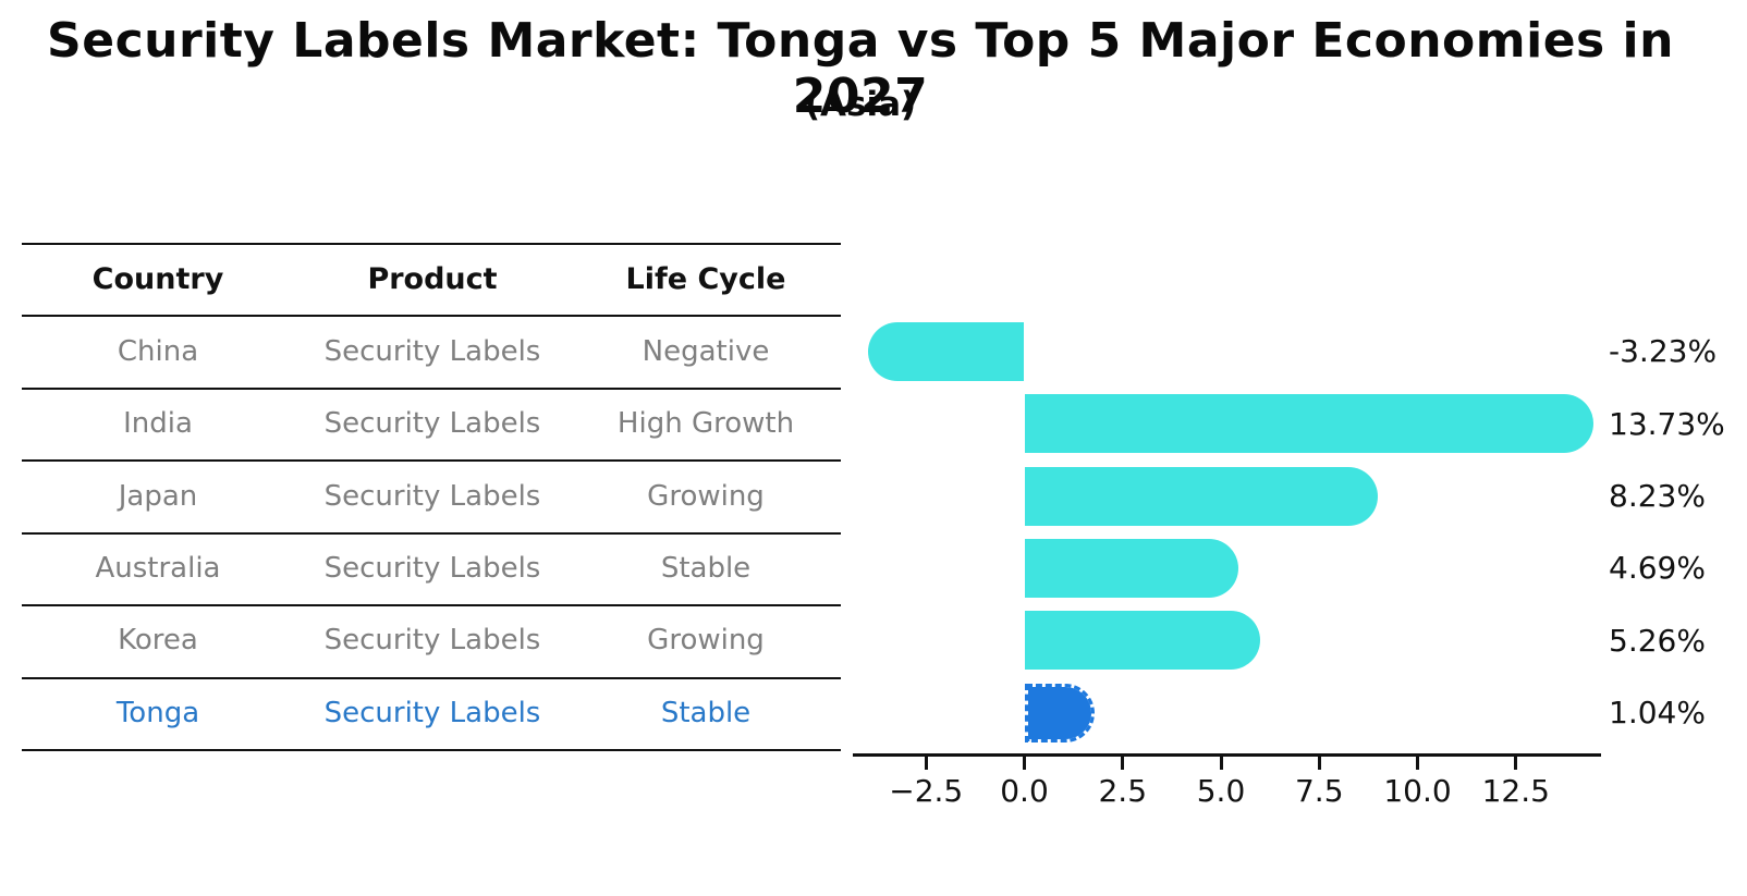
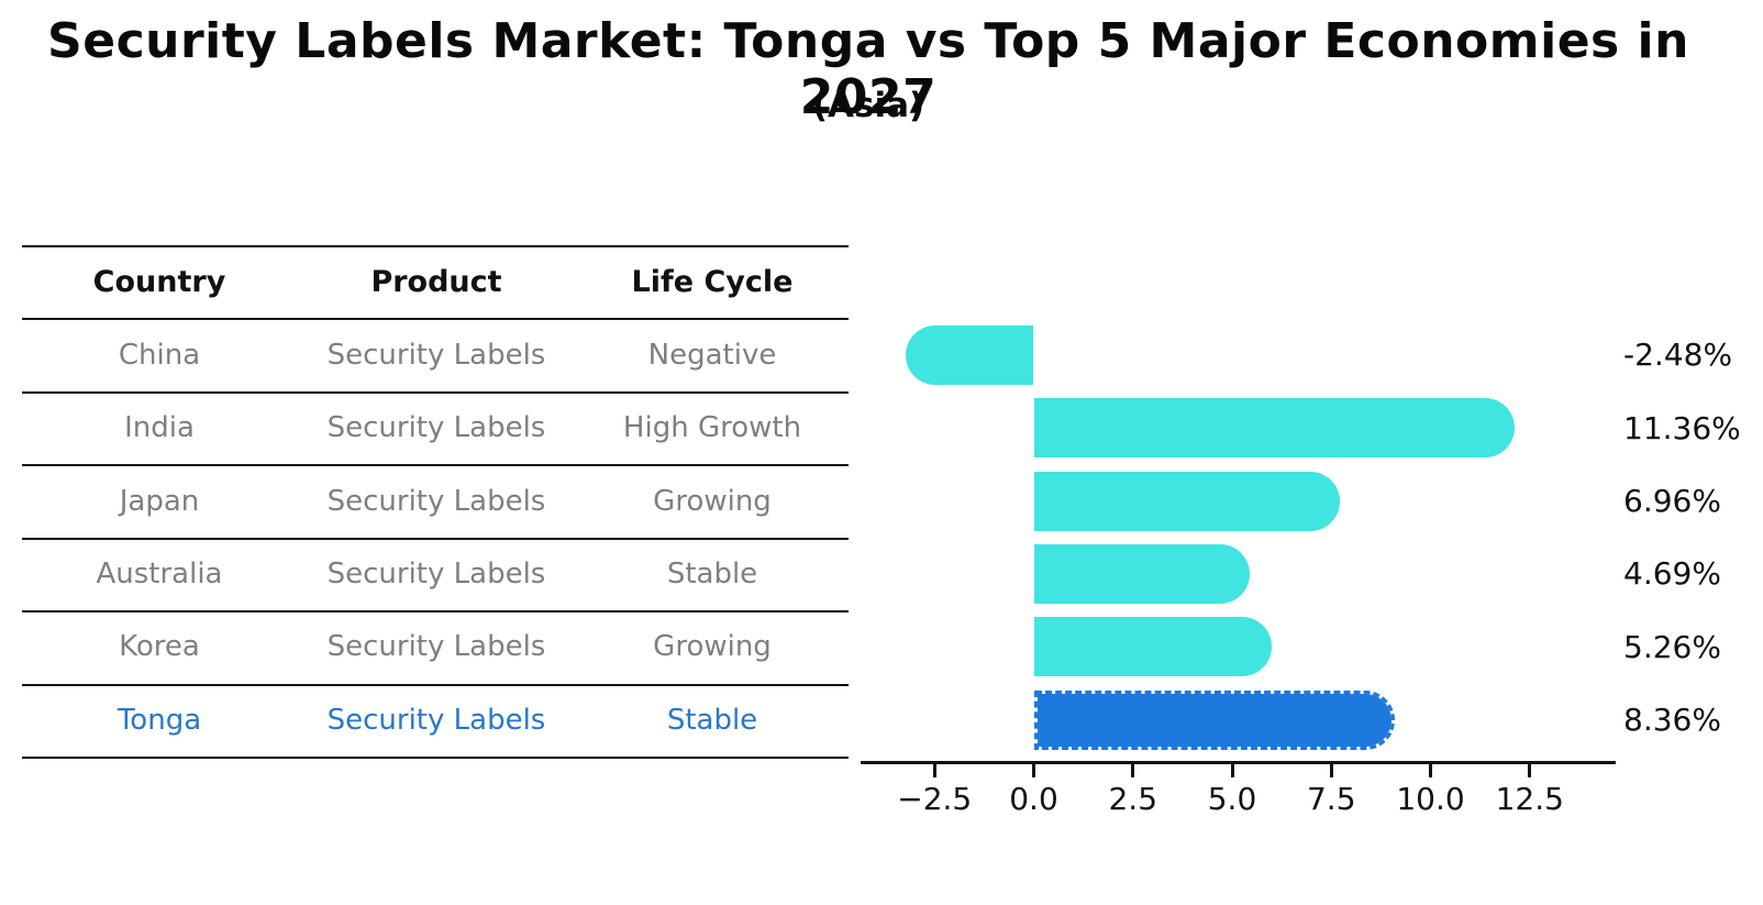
China: -3.23% -> -2.48%
India: 13.73% -> 11.36%
Japan: 8.23% -> 6.96%
Tonga: 1.04% -> 8.36%
